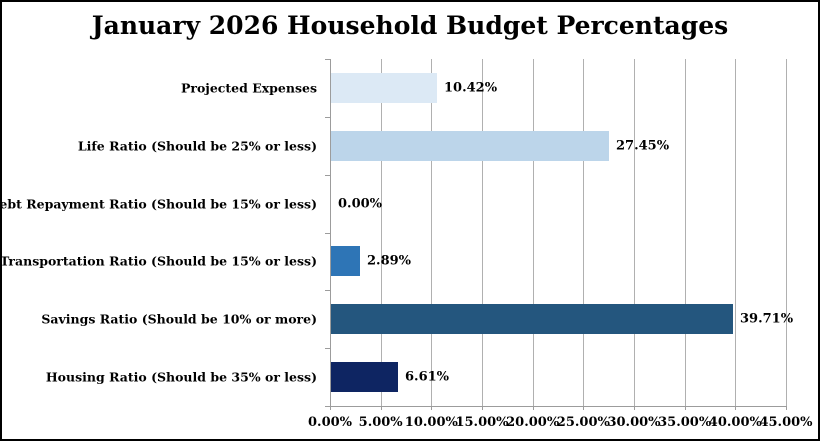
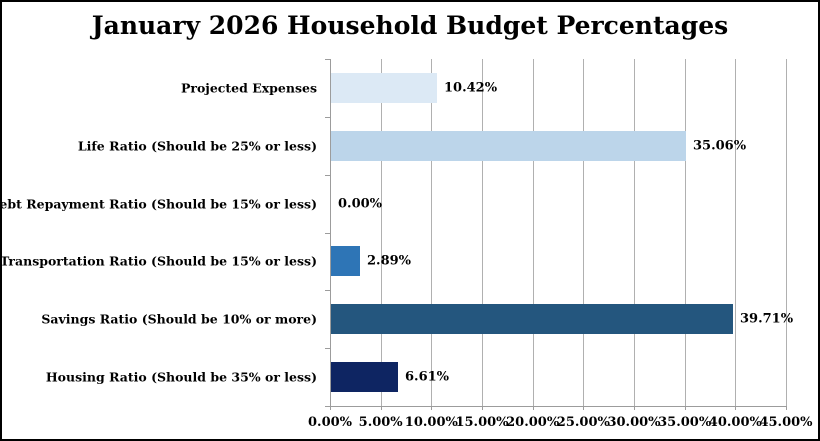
Life Ratio (Should be 25% or less): 27.45% -> 35.06%
